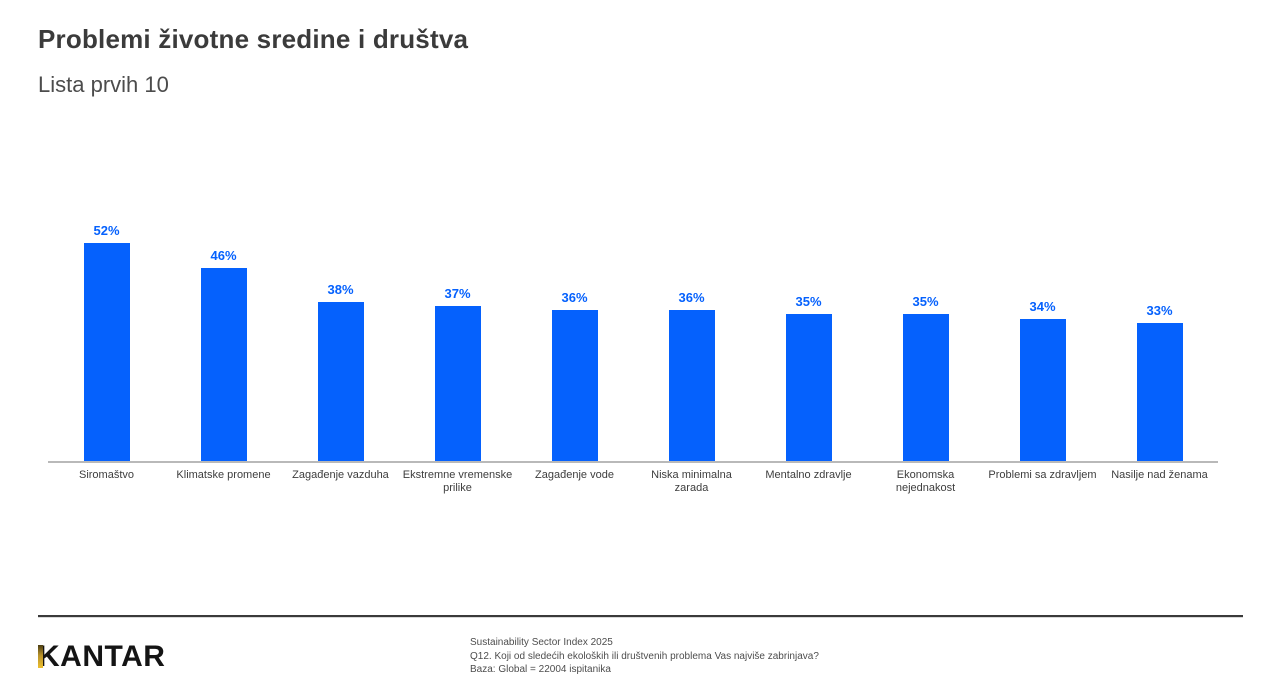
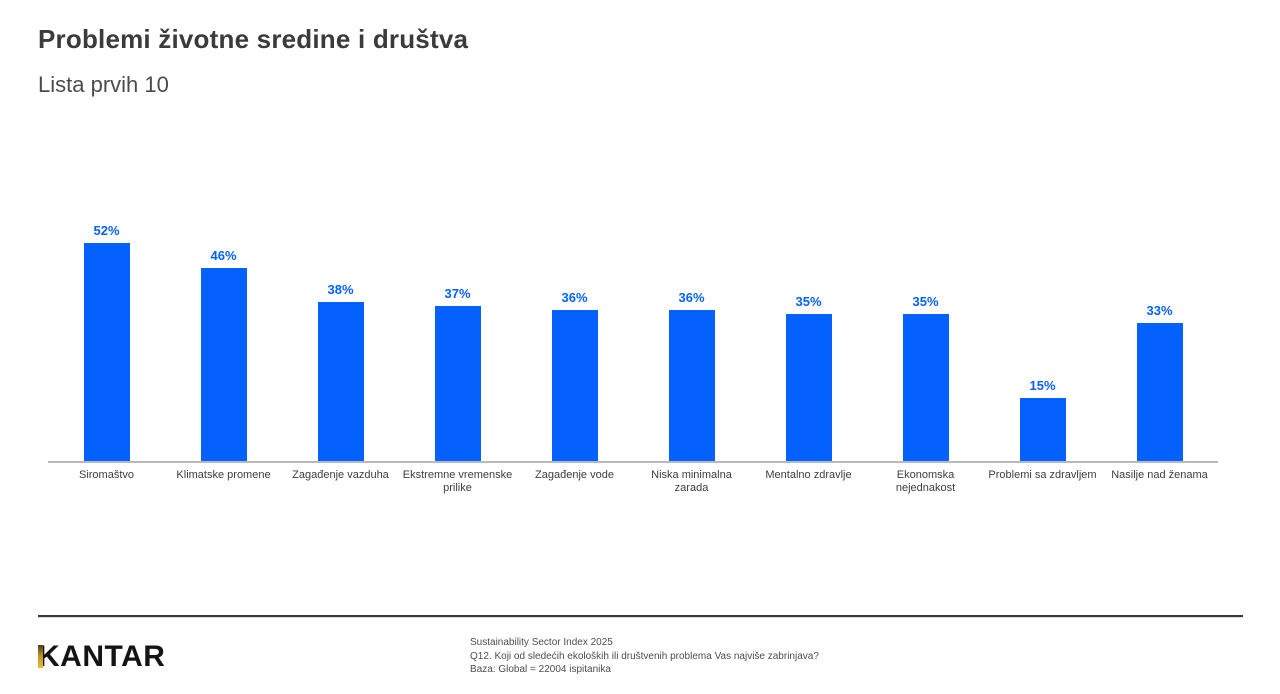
Problemi sa zdravljem: 34% -> 15%
